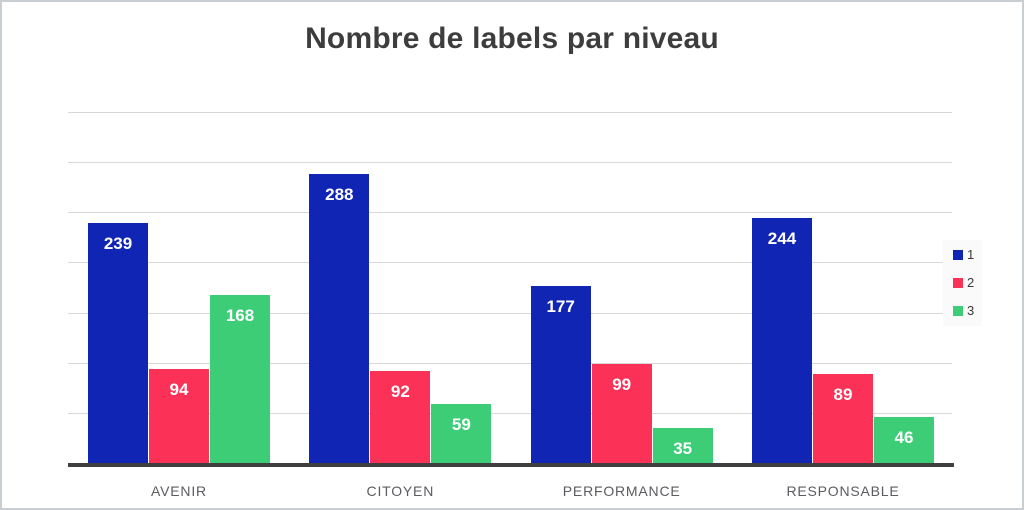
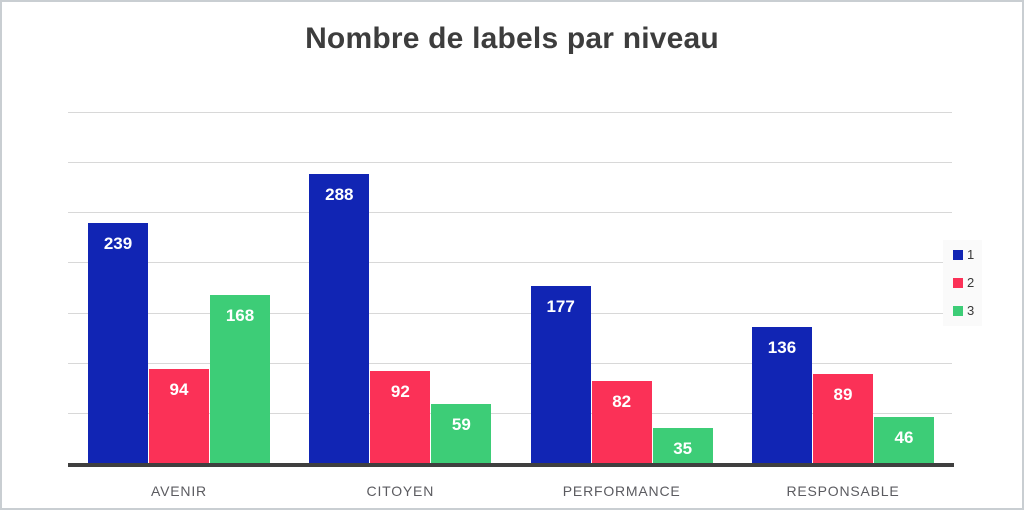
2/PERFORMANCE: 99 -> 82
1/RESPONSABLE: 244 -> 136
